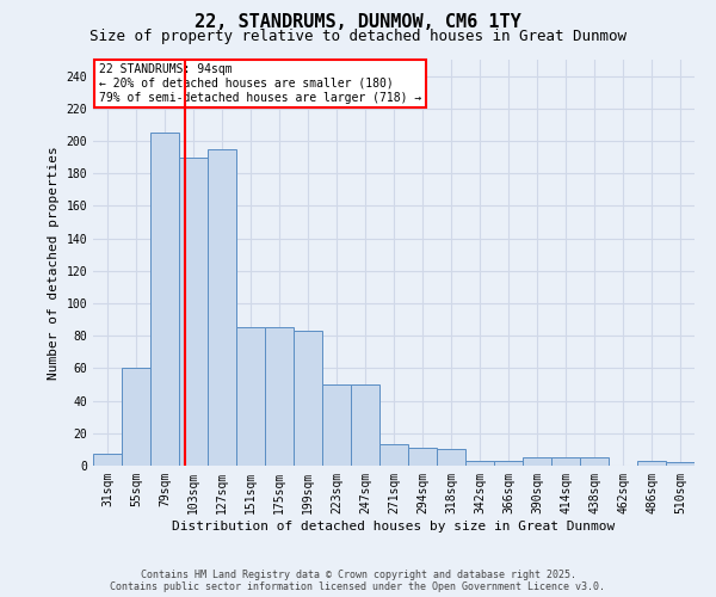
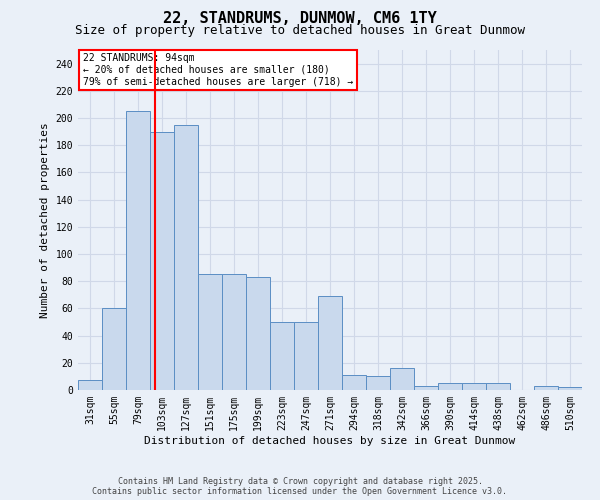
271sqm: 13 -> 69
342sqm: 3 -> 16
